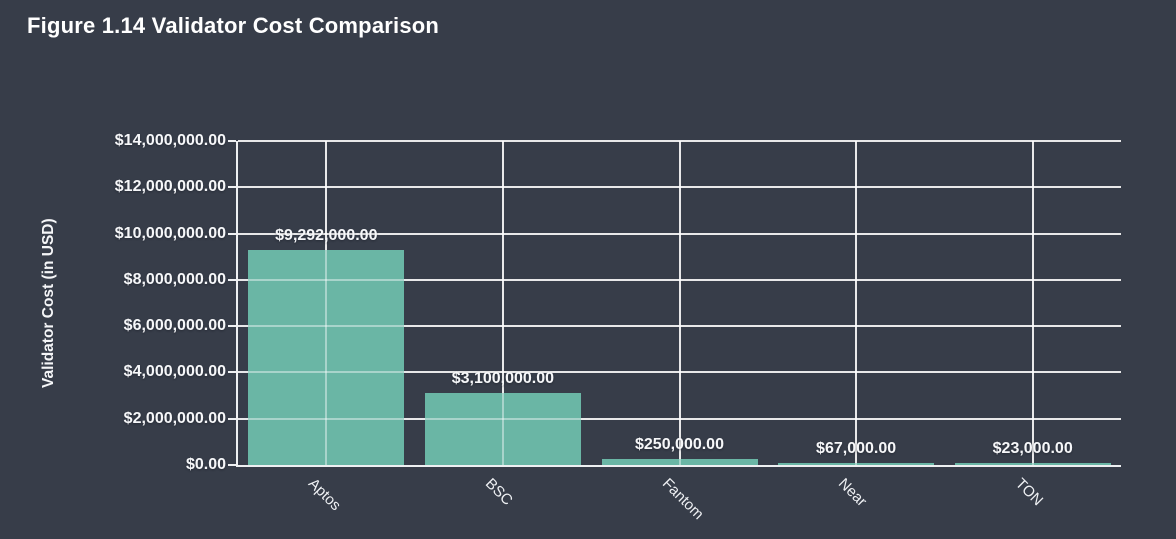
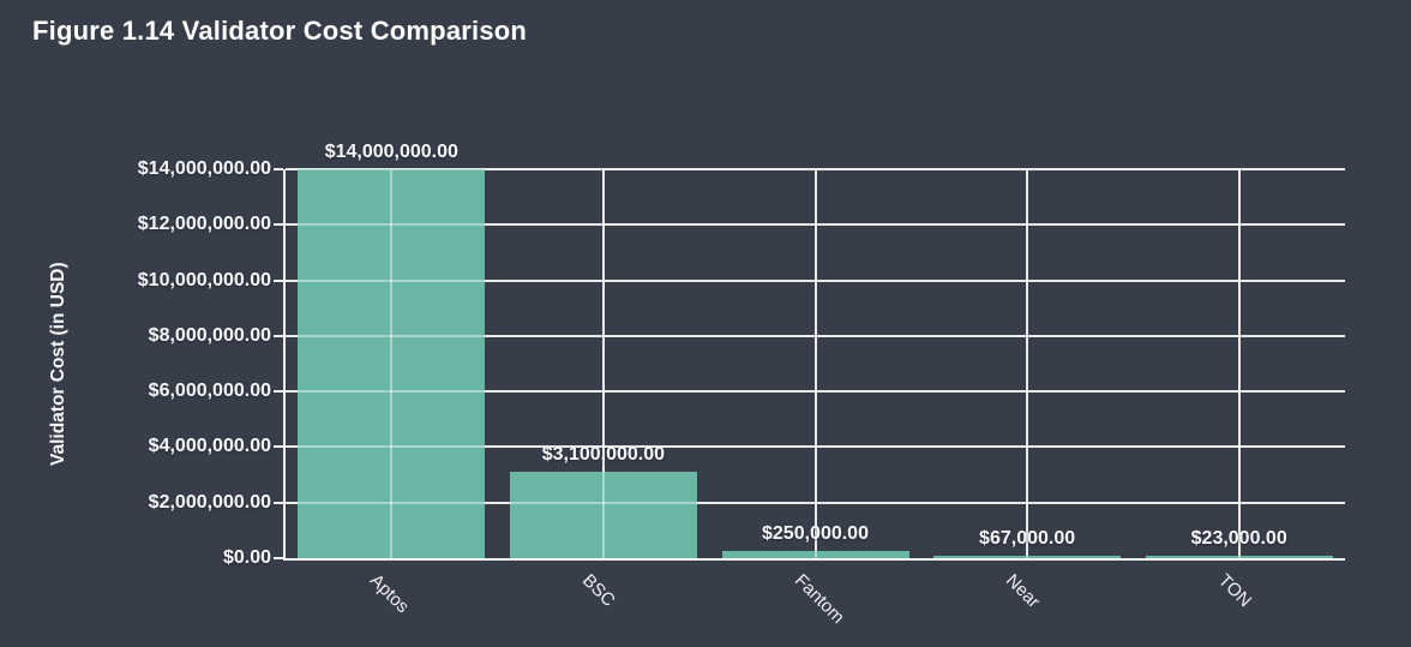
Aptos: $9,292,000.00 -> $14,000,000.00
